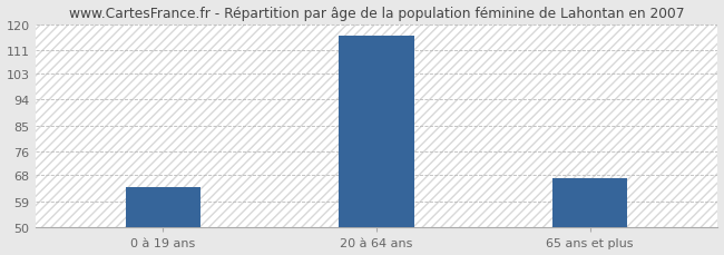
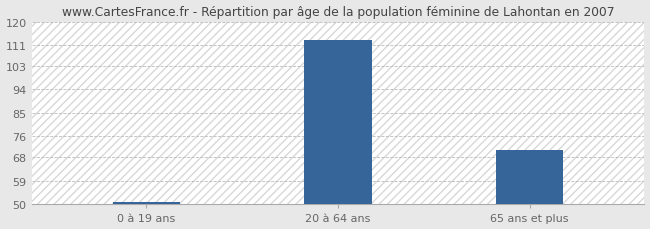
0 à 19 ans: 64 -> 51
20 à 64 ans: 116 -> 113
65 ans et plus: 67 -> 71
